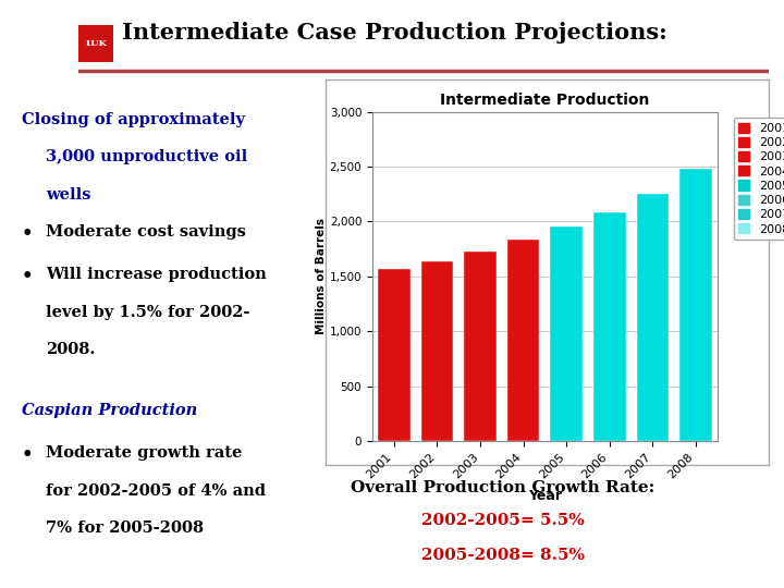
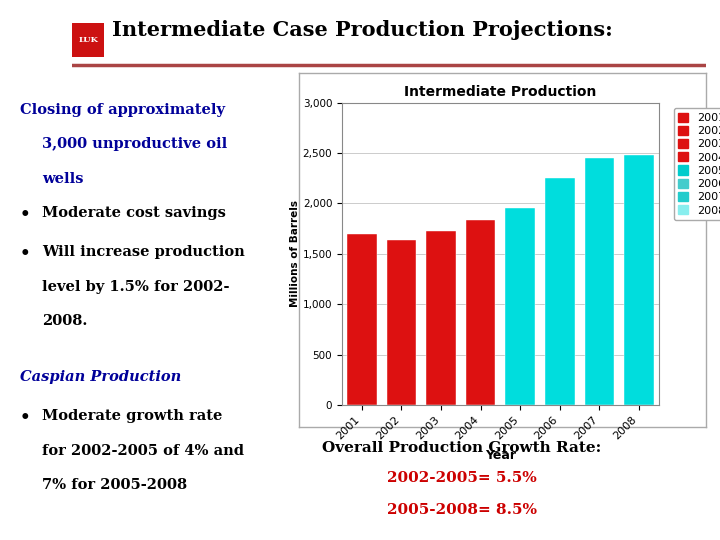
2001: 1,570 -> 1,700
2006: 2,080 -> 2,250
2007: 2,250 -> 2,450
